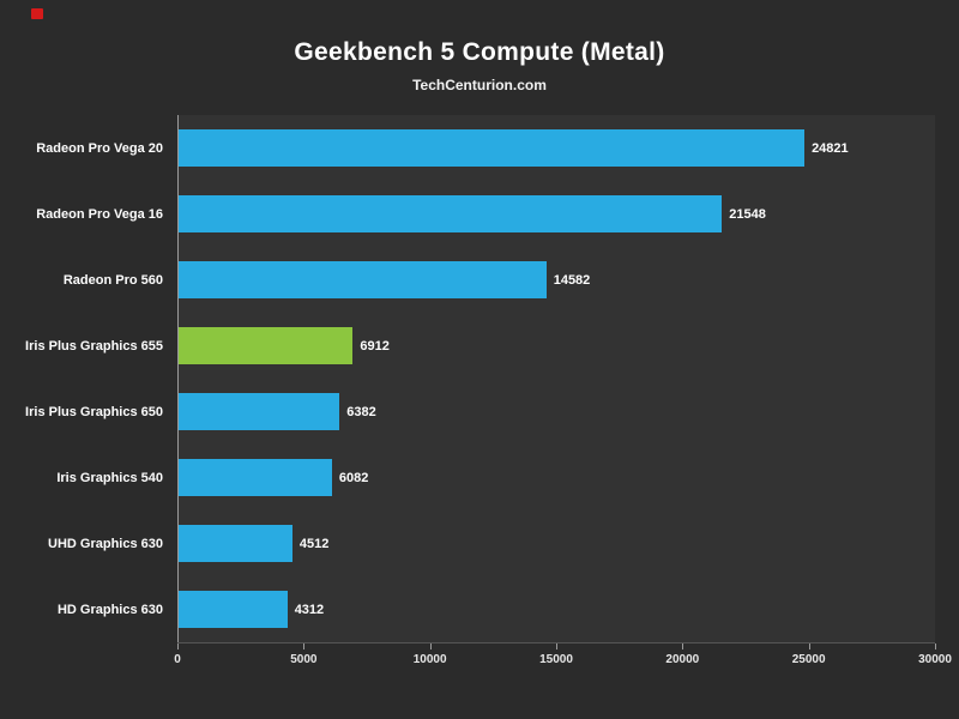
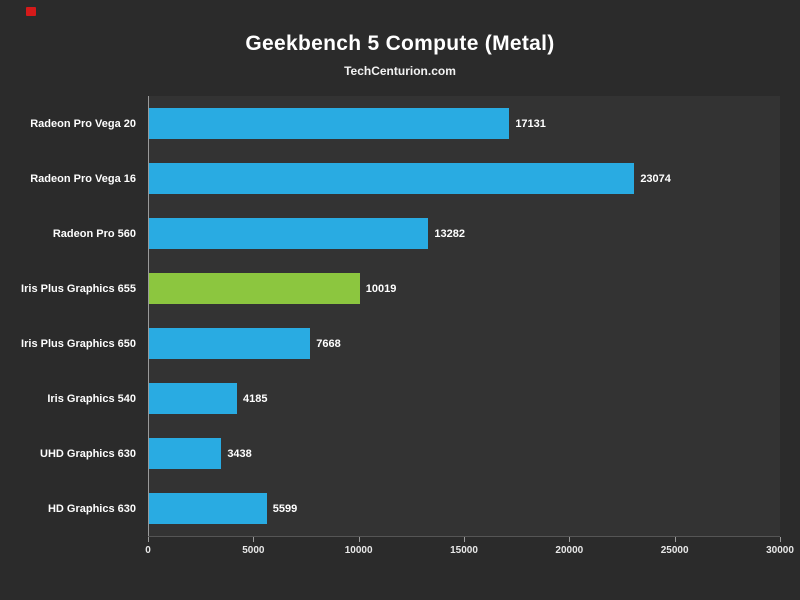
Radeon Pro Vega 20: 24821 -> 17131
Radeon Pro Vega 16: 21548 -> 23074
Radeon Pro 560: 14582 -> 13282
Iris Plus Graphics 655: 6912 -> 10019
Iris Plus Graphics 650: 6382 -> 7668
Iris Graphics 540: 6082 -> 4185
UHD Graphics 630: 4512 -> 3438
HD Graphics 630: 4312 -> 5599
